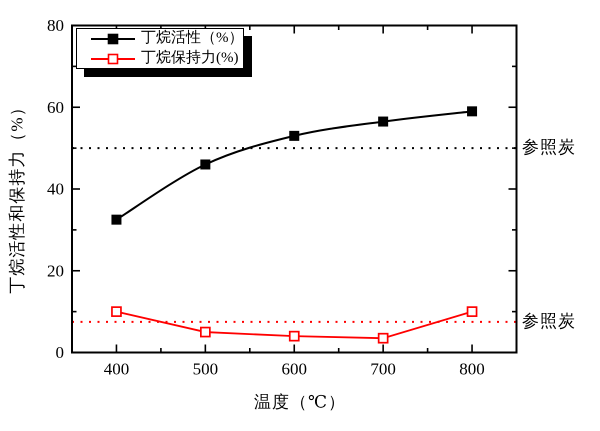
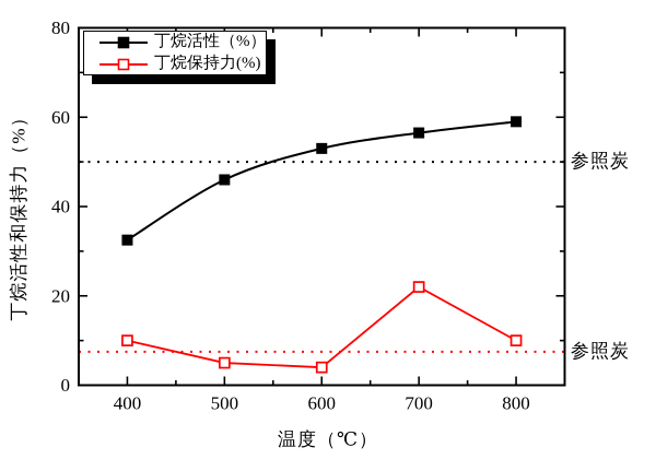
丁烷保持力(%)/700: 4 -> 22
